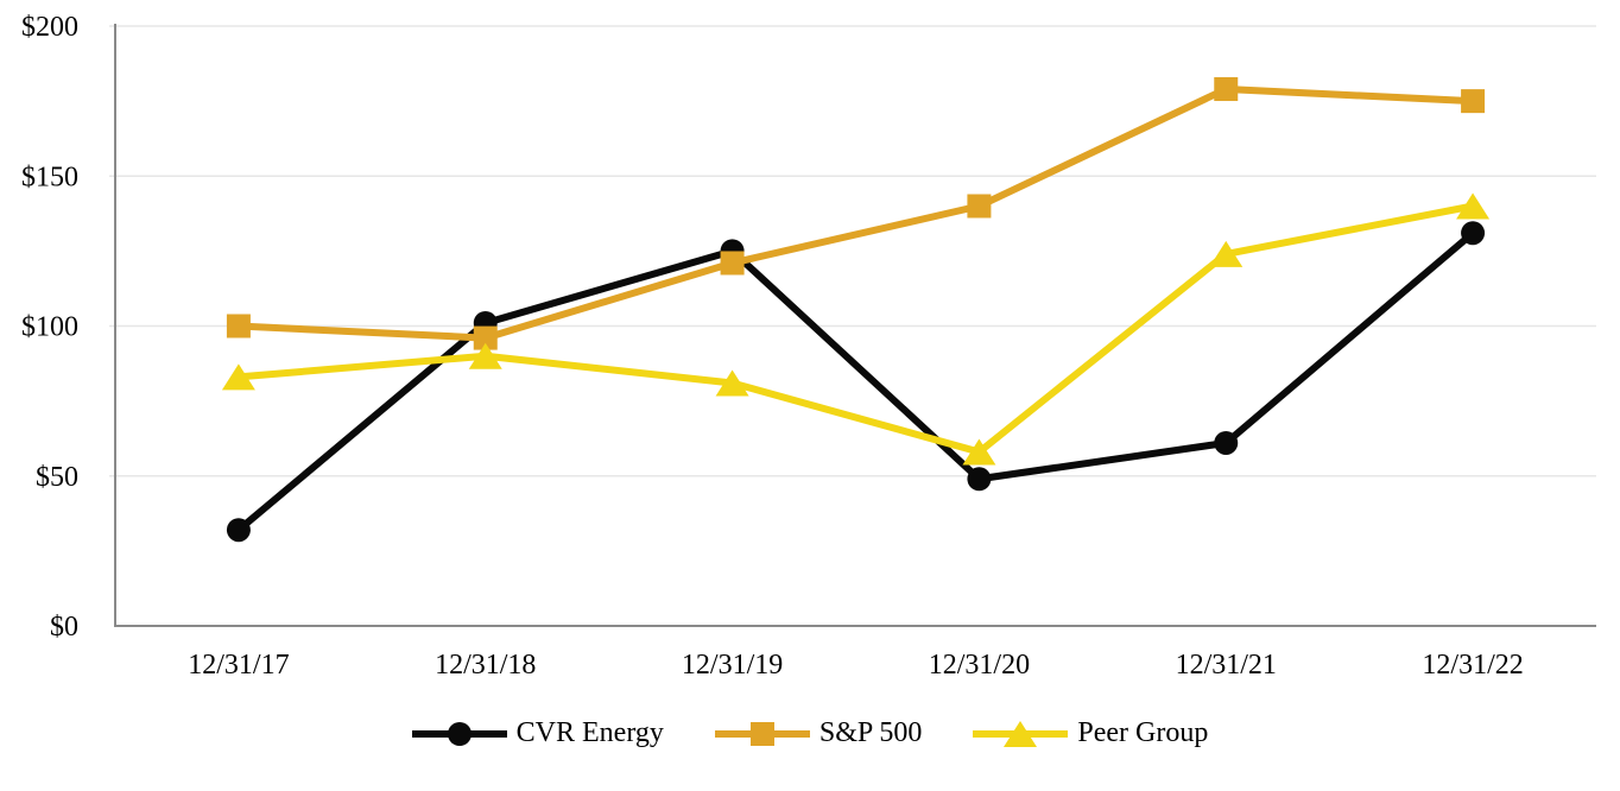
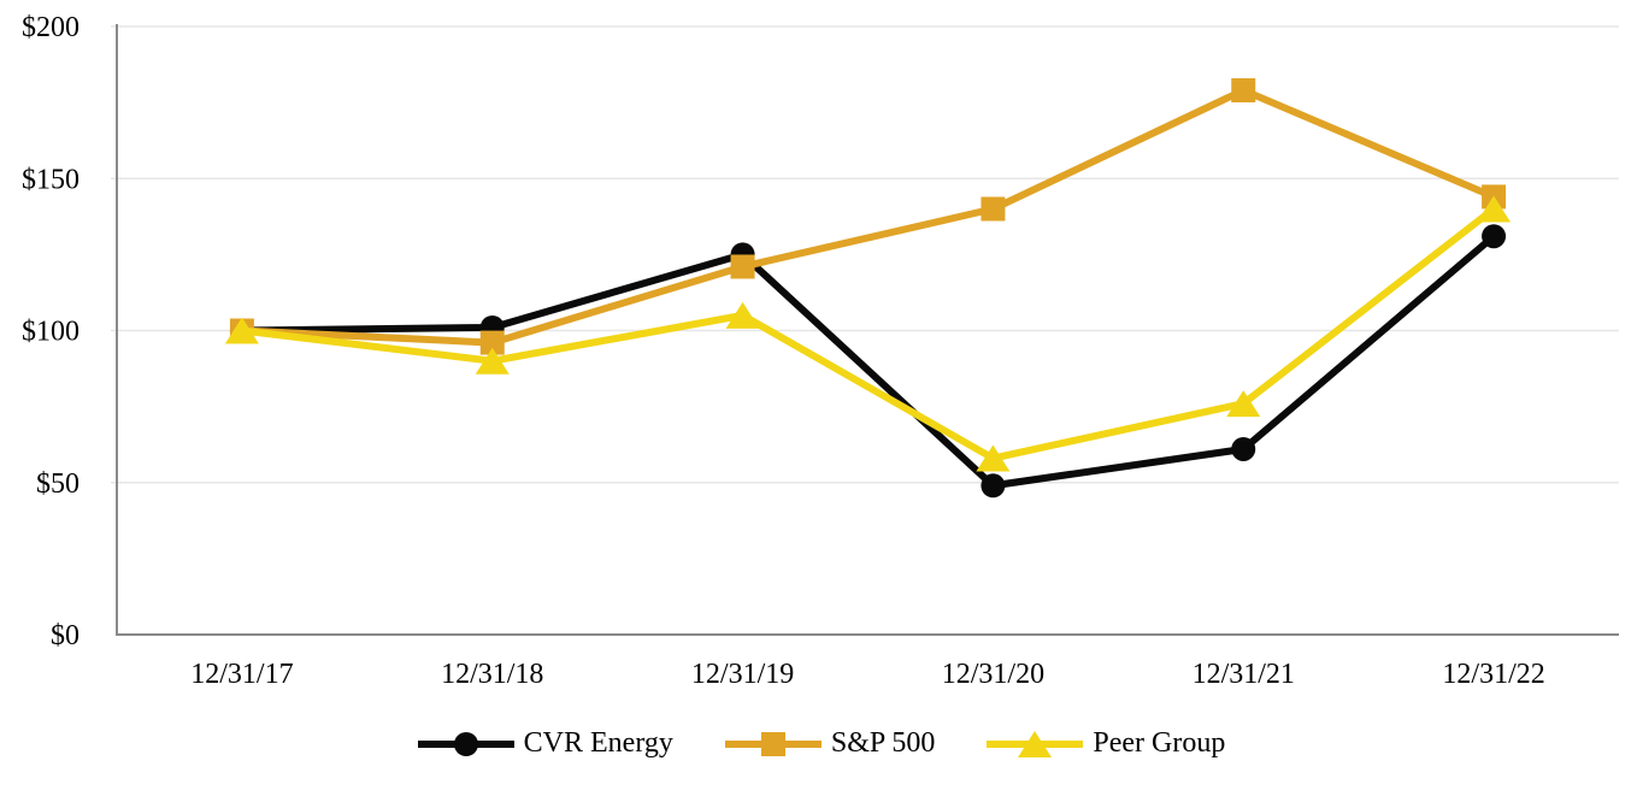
CVR Energy/12/31/17: $32 -> $100
Peer Group/12/31/17: $83 -> $100
Peer Group/12/31/19: $81 -> $105
Peer Group/12/31/21: $124 -> $76
S&P 500/12/31/22: $175 -> $144
